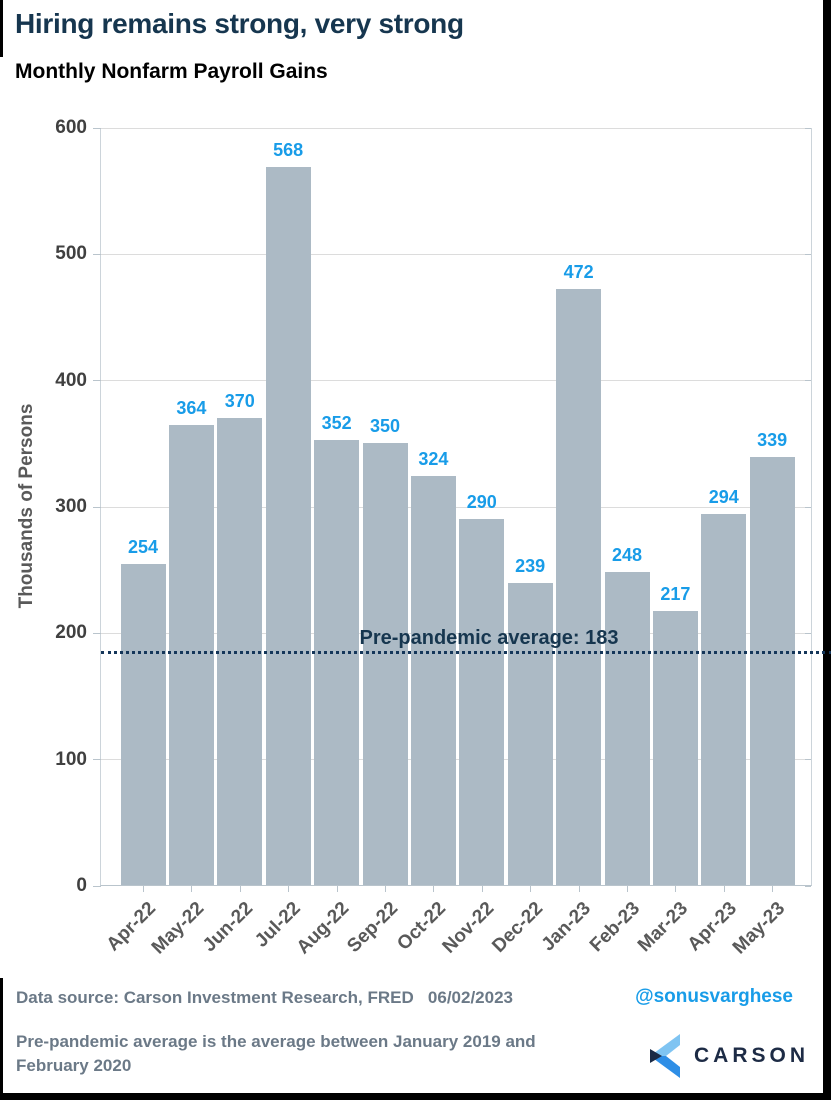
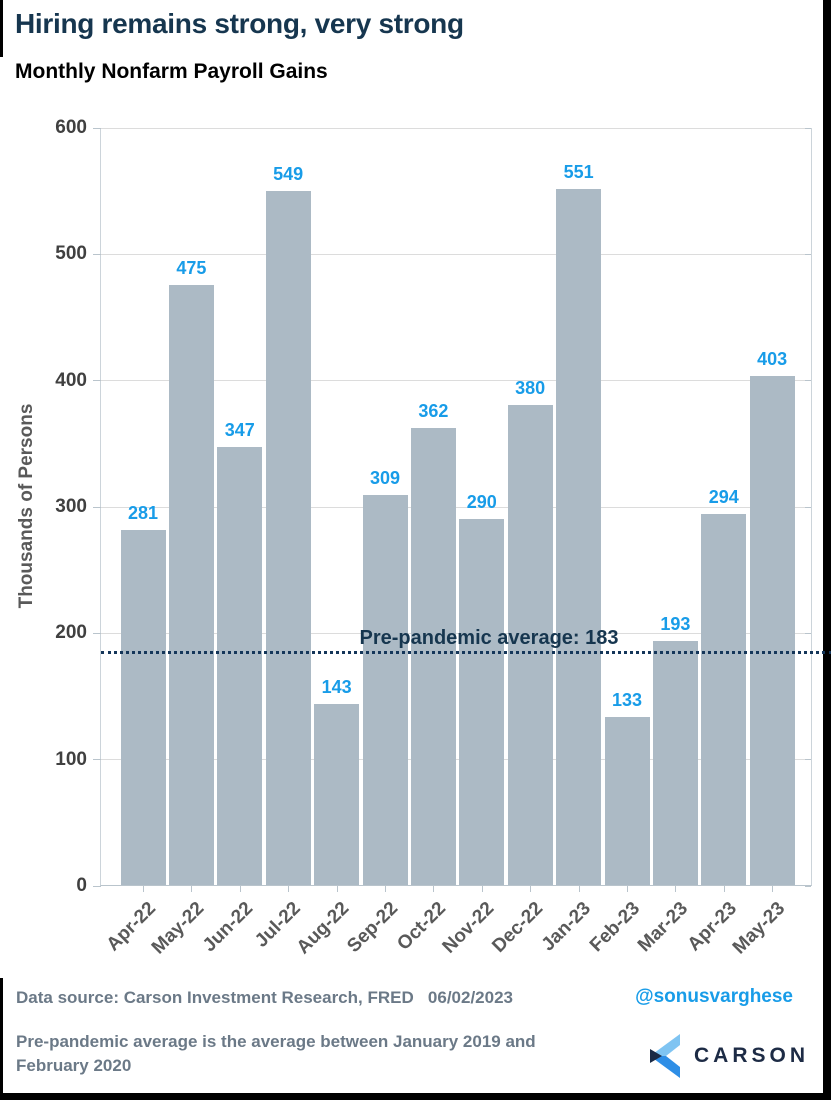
Apr-22: 254 -> 281
May-22: 364 -> 475
Jun-22: 370 -> 347
Jul-22: 568 -> 549
Aug-22: 352 -> 143
Sep-22: 350 -> 309
Oct-22: 324 -> 362
Dec-22: 239 -> 380
Jan-23: 472 -> 551
Feb-23: 248 -> 133
Mar-23: 217 -> 193
May-23: 339 -> 403
